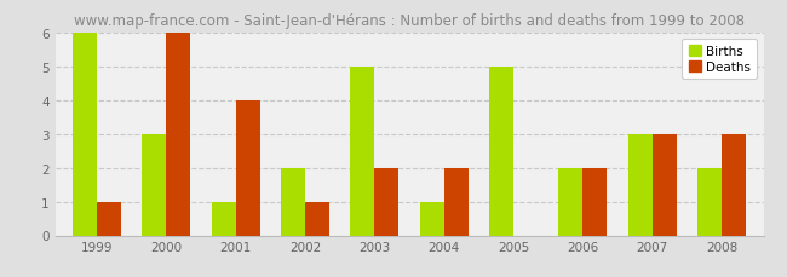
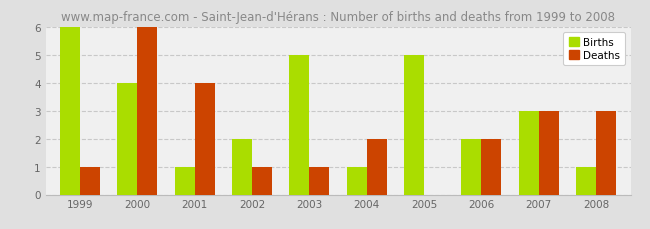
Births/2000: 3 -> 4
Deaths/2003: 2 -> 1
Births/2008: 2 -> 1
